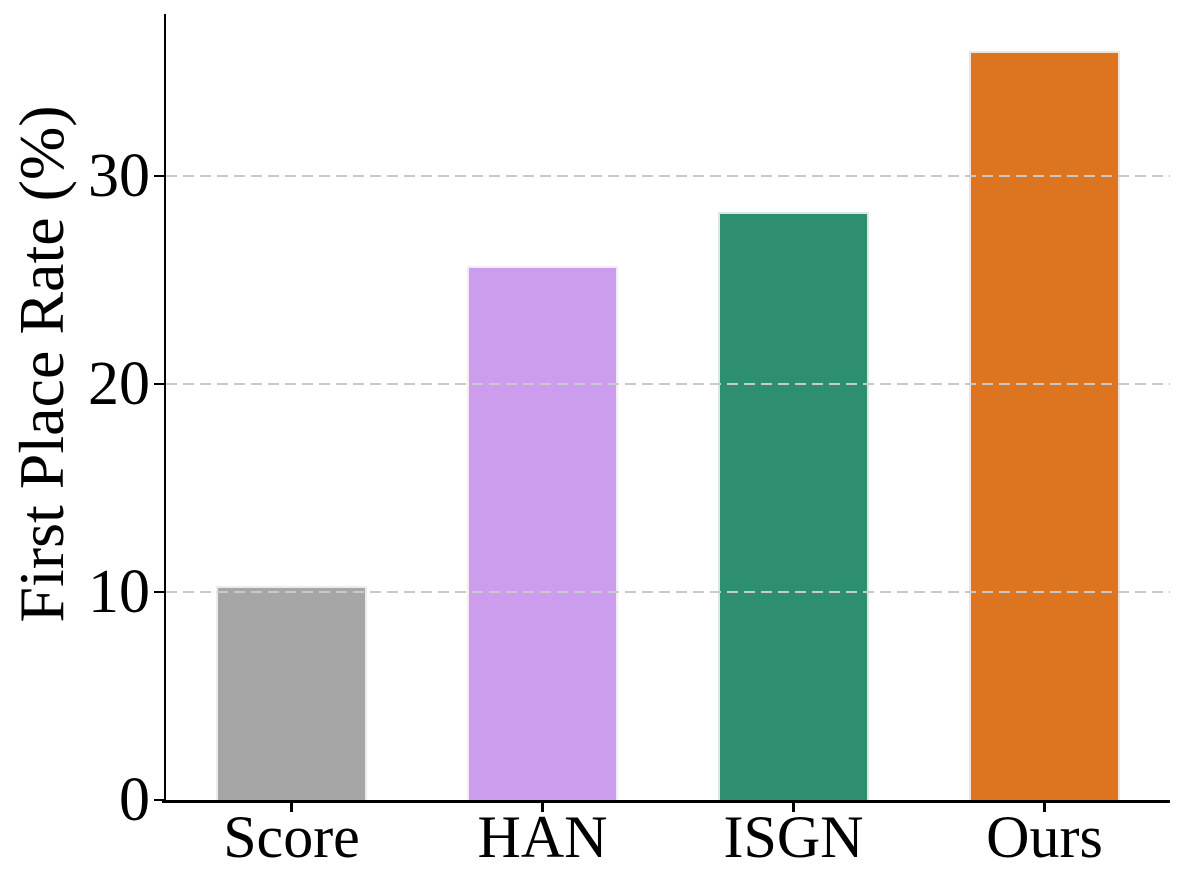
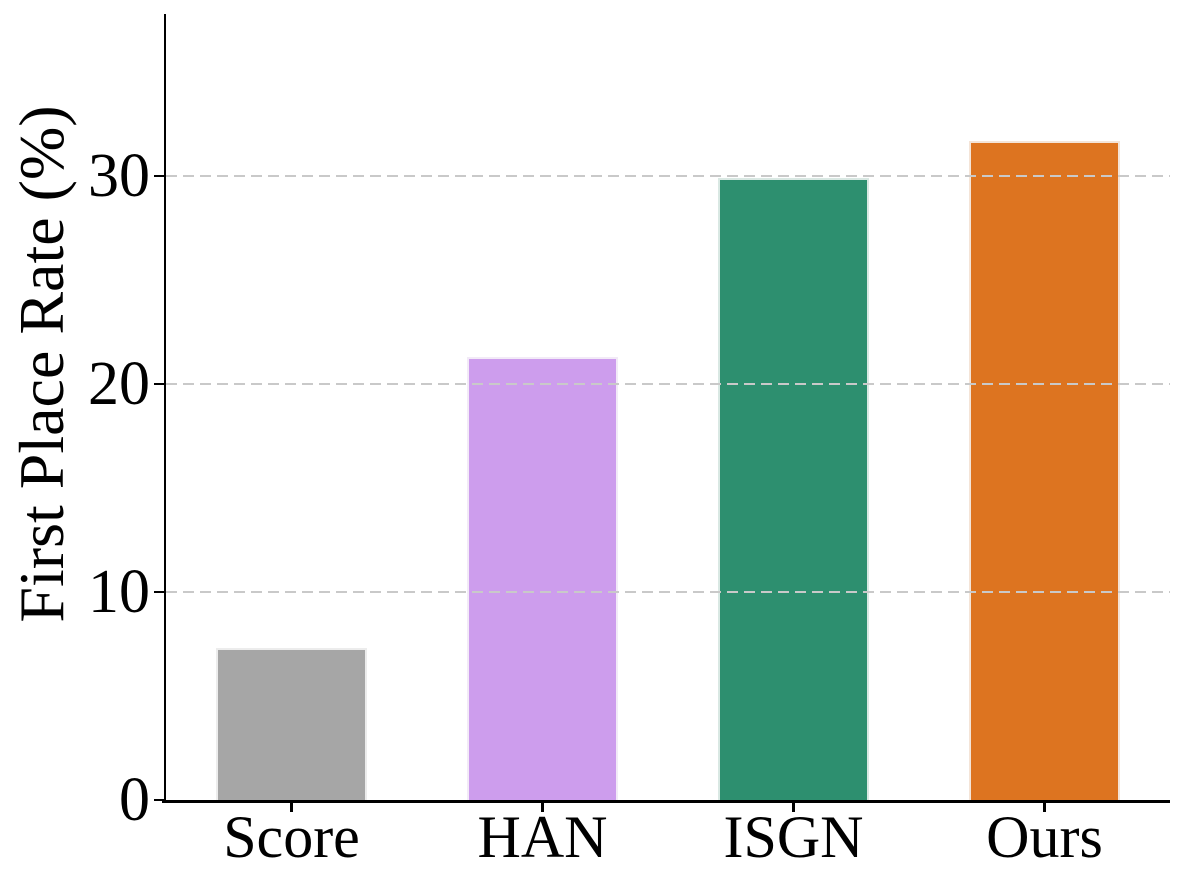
Score: 10.3 -> 7.3
HAN: 25.7 -> 21.3
ISGN: 28.3 -> 29.9
Ours: 36.0 -> 31.7
